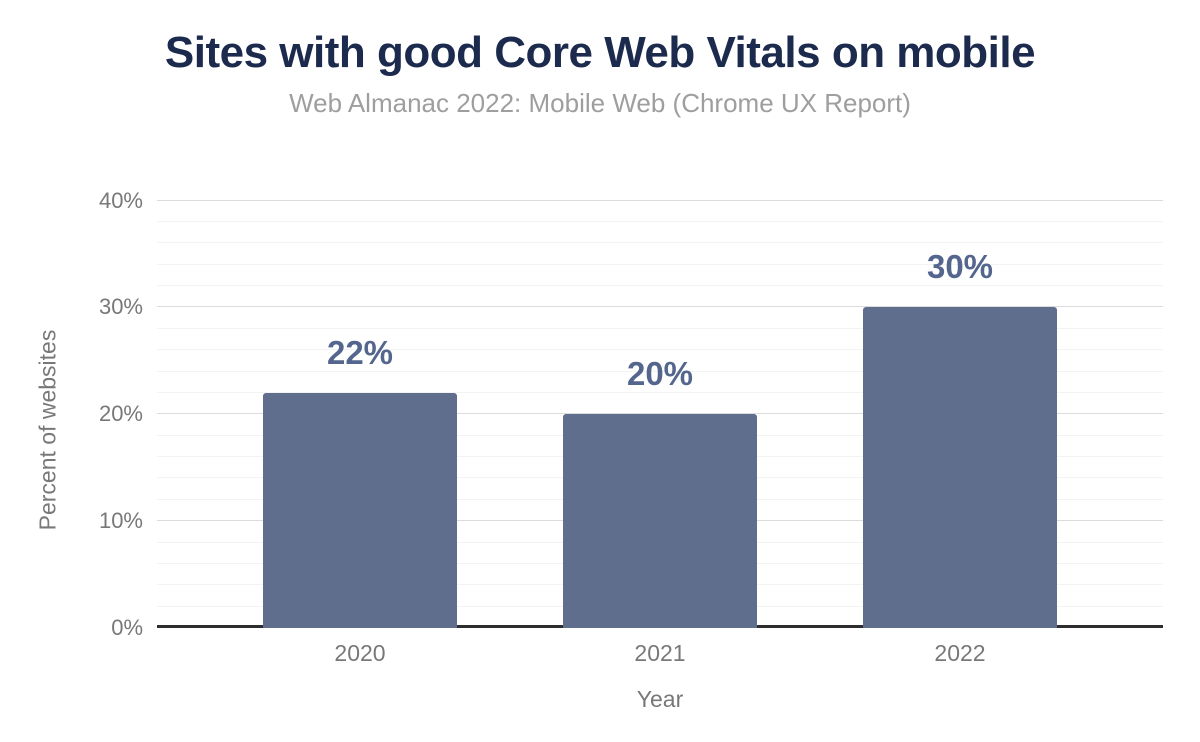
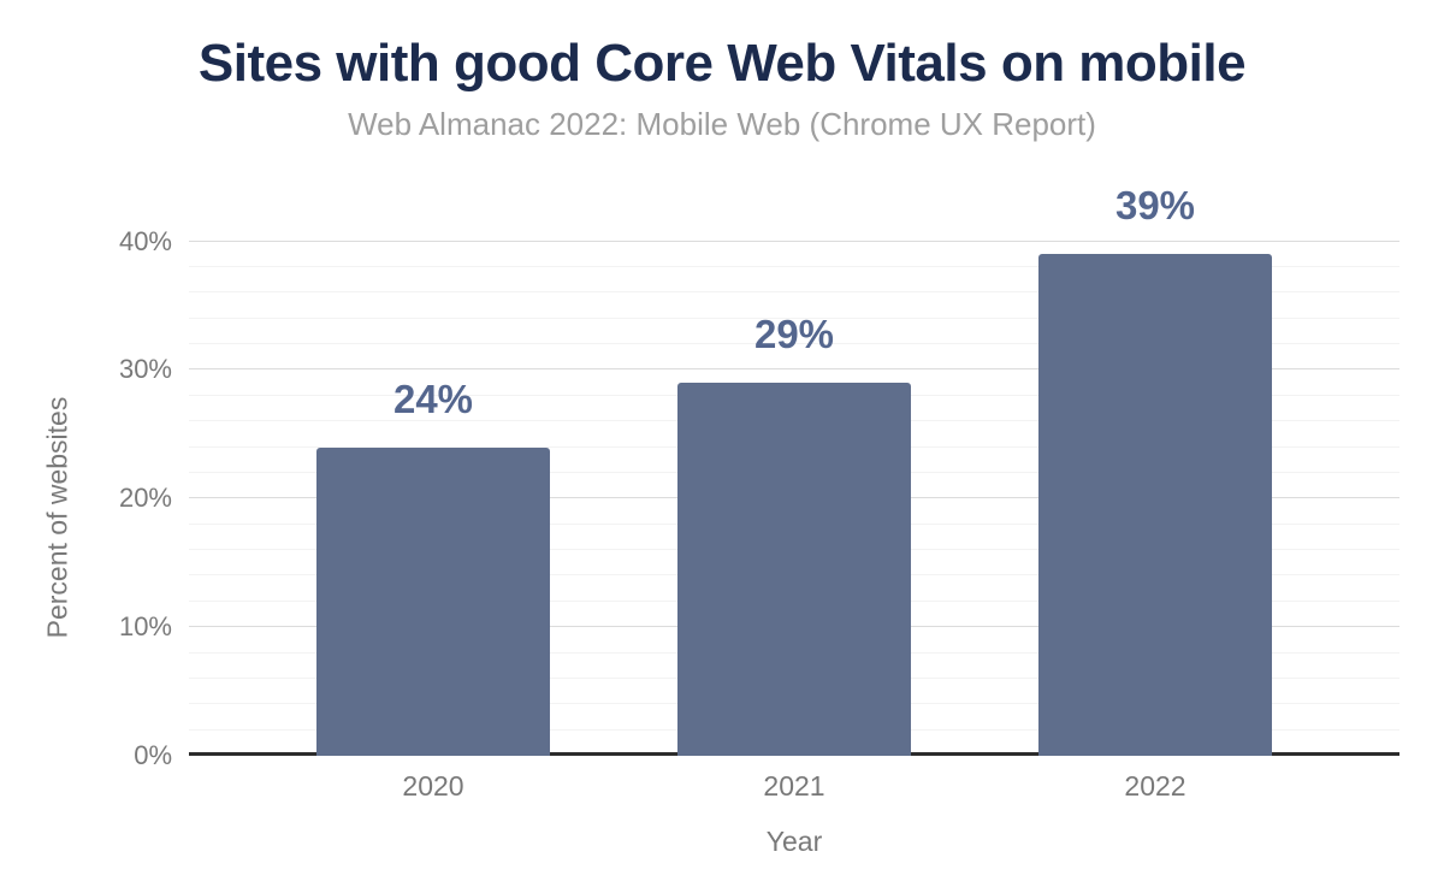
2020: 22% -> 24%
2021: 20% -> 29%
2022: 30% -> 39%
